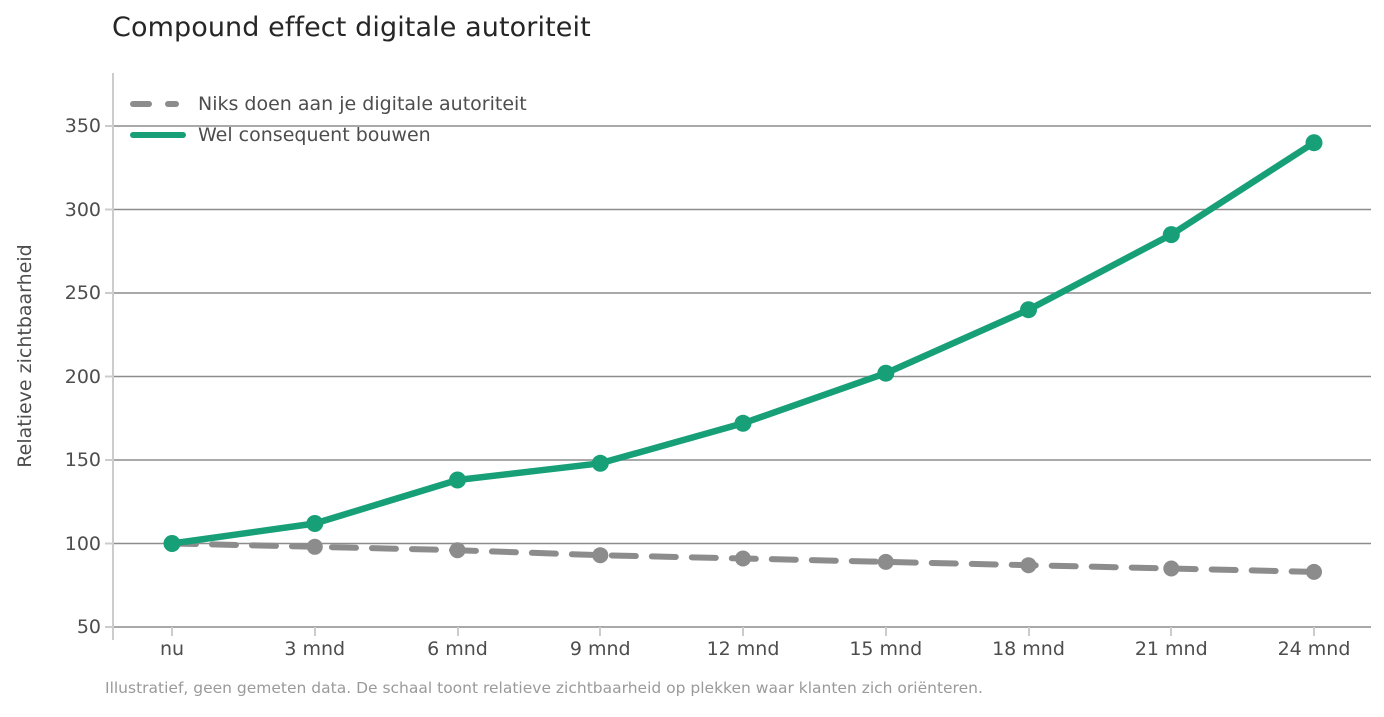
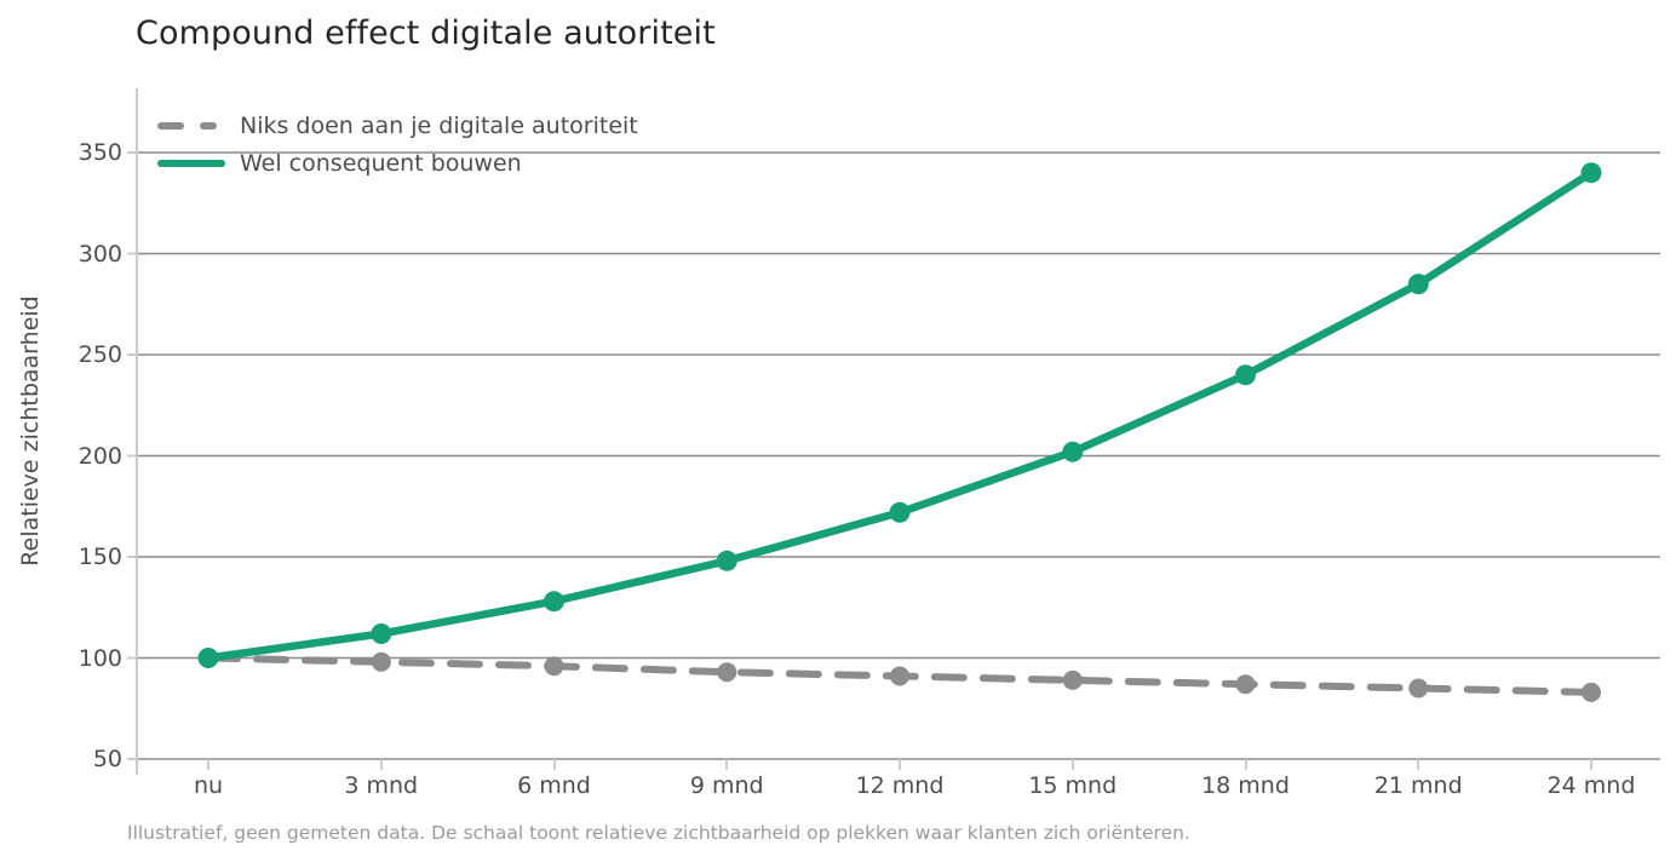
Wel consequent bouwen/6 mnd: 138 -> 128
